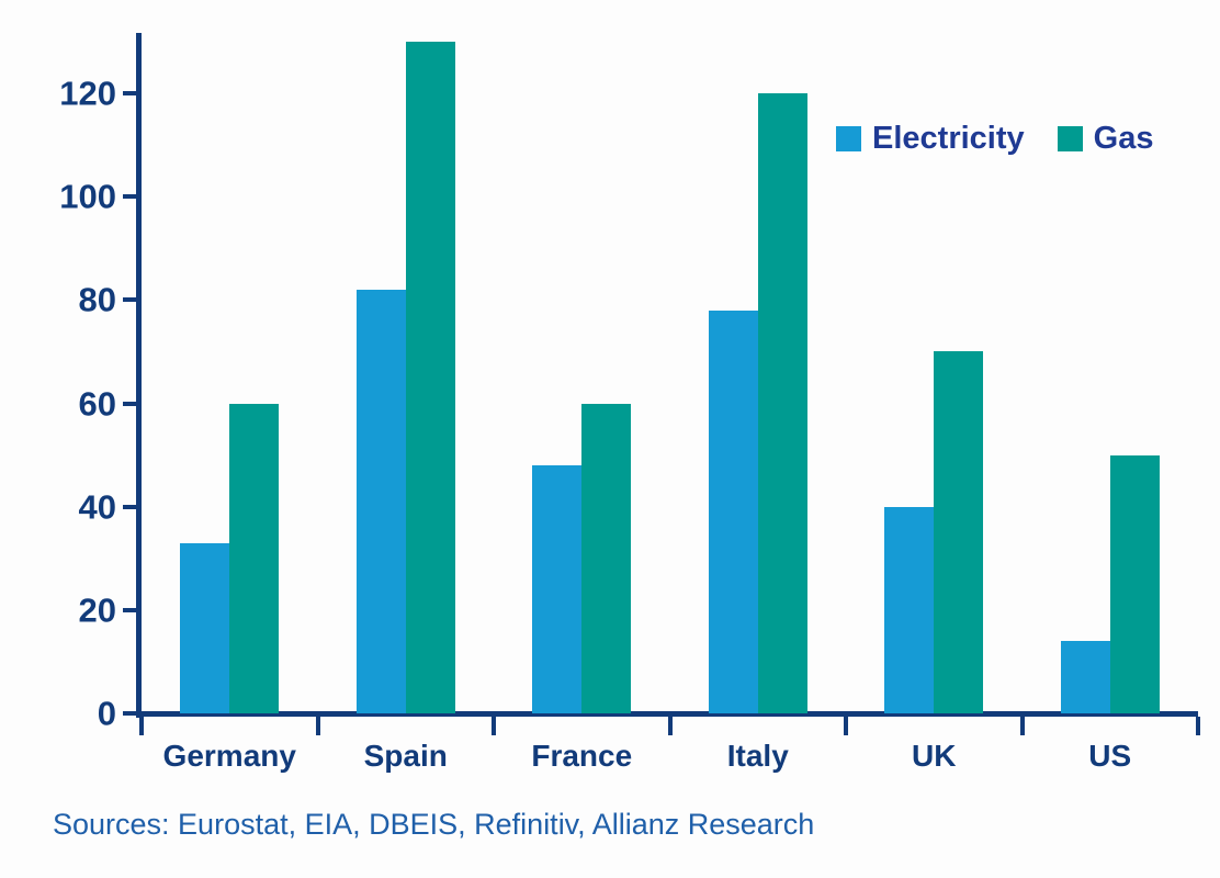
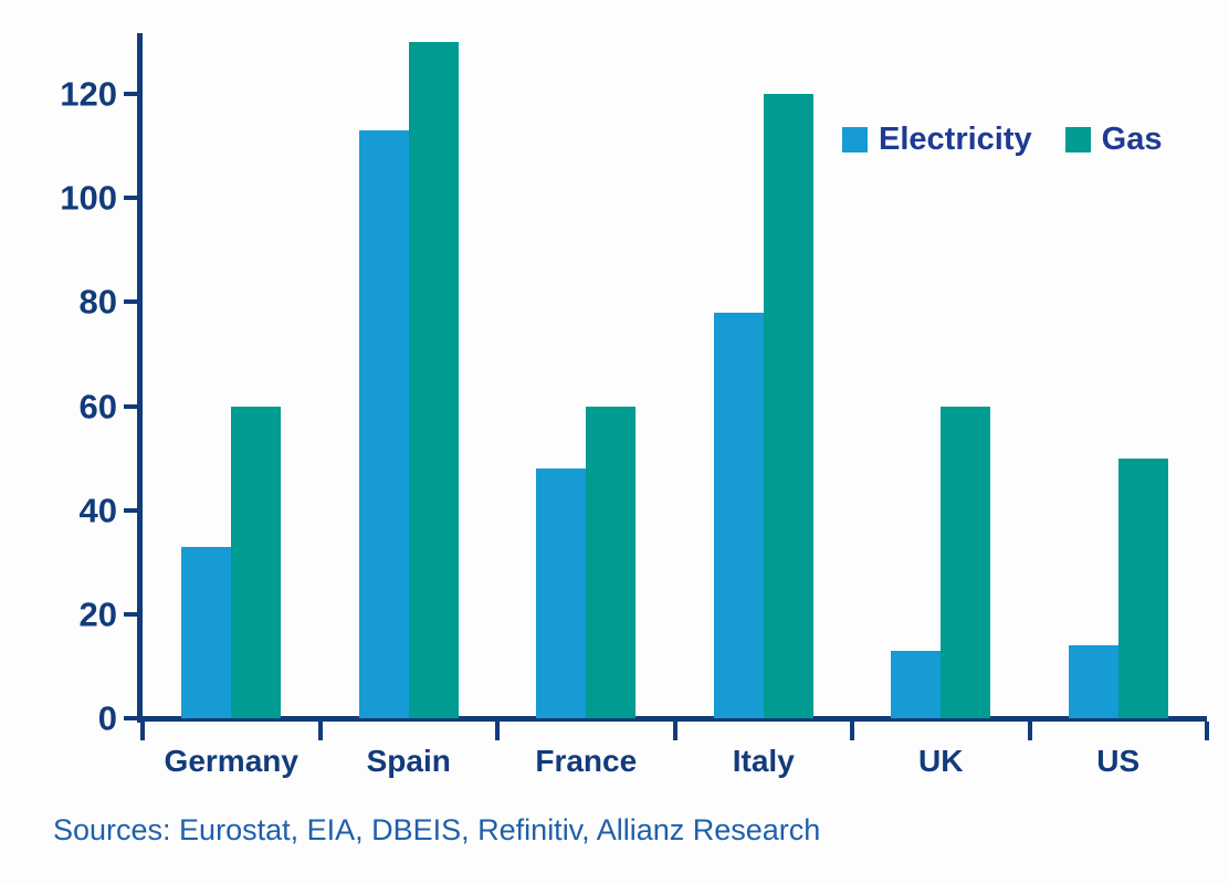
Electricity/Spain: 82 -> 113
Electricity/UK: 40 -> 13
Gas/UK: 70 -> 60
